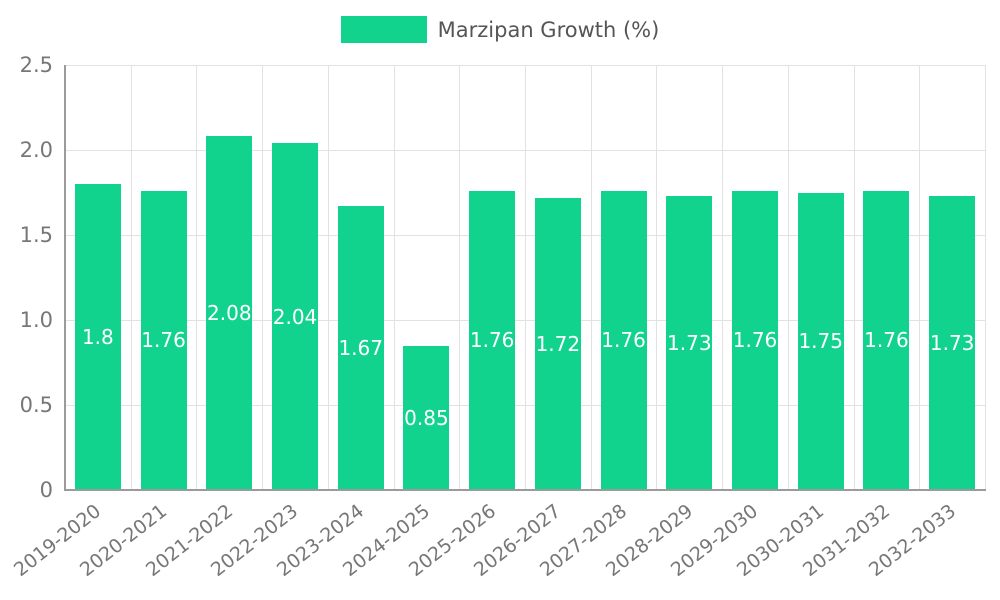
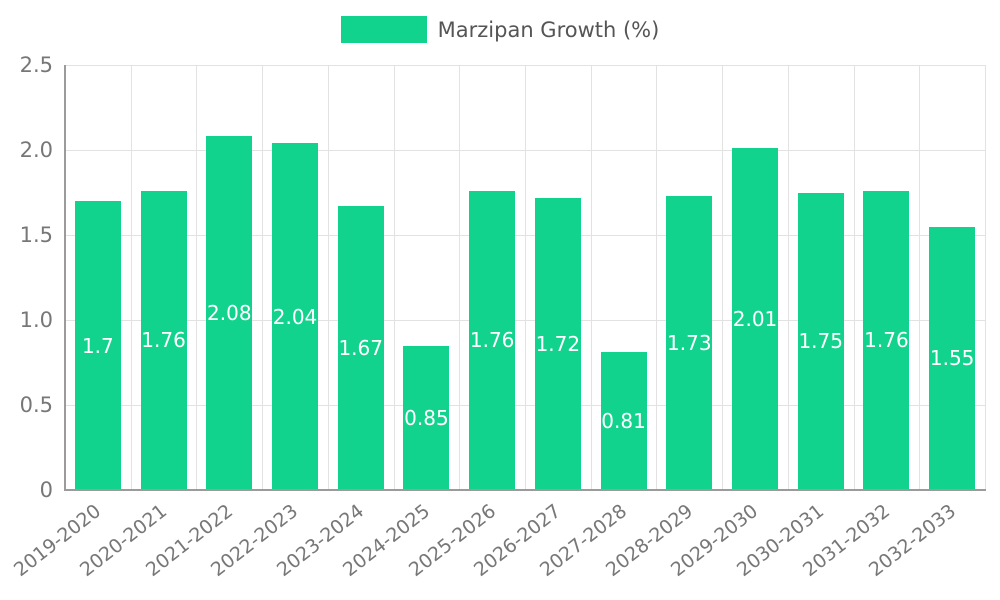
2019-2020: 1.8 -> 1.7
2027-2028: 1.76 -> 0.81
2029-2030: 1.76 -> 2.01
2032-2033: 1.73 -> 1.55
